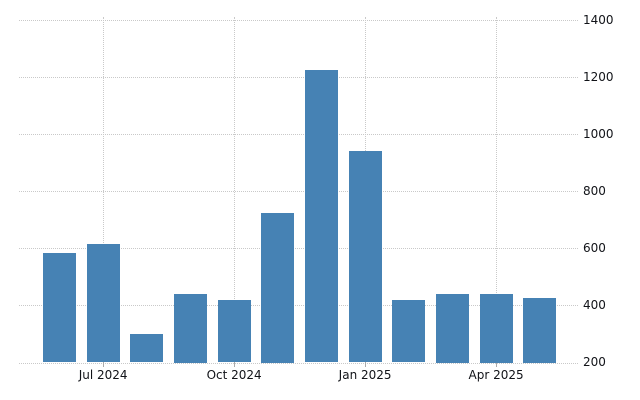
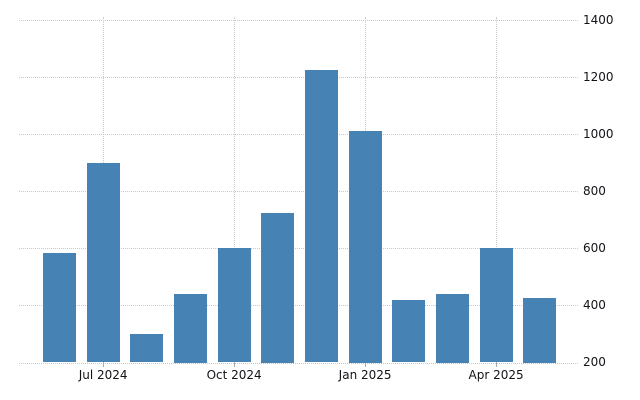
Jul 2024: 620 -> 900
Oct 2024: 420 -> 600
Jan 2025: 940 -> 1010
Apr 2025: 440 -> 600
